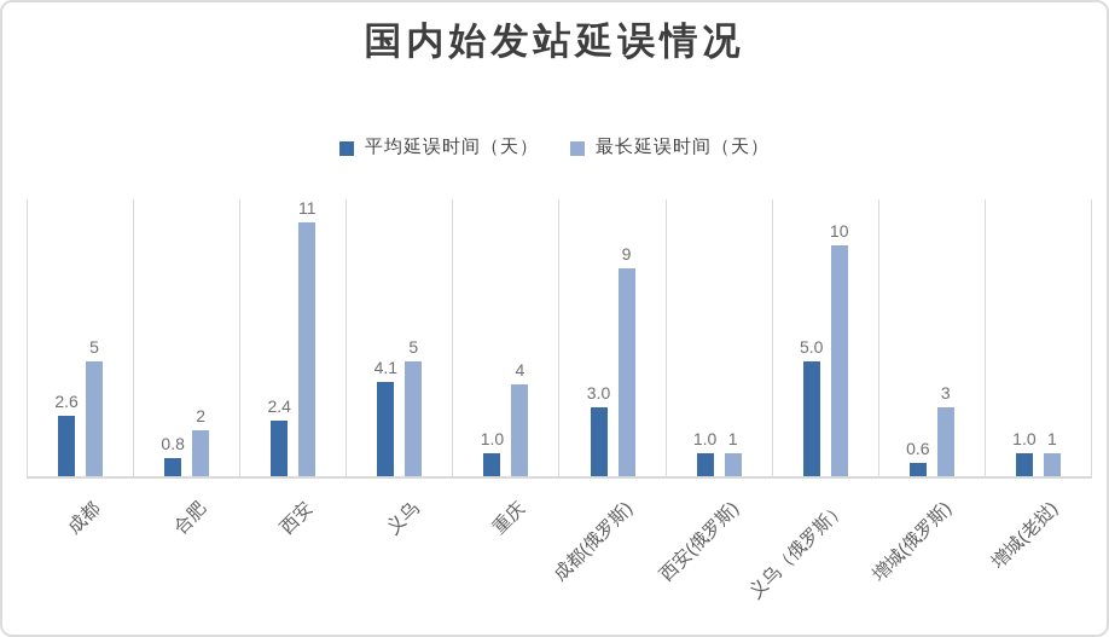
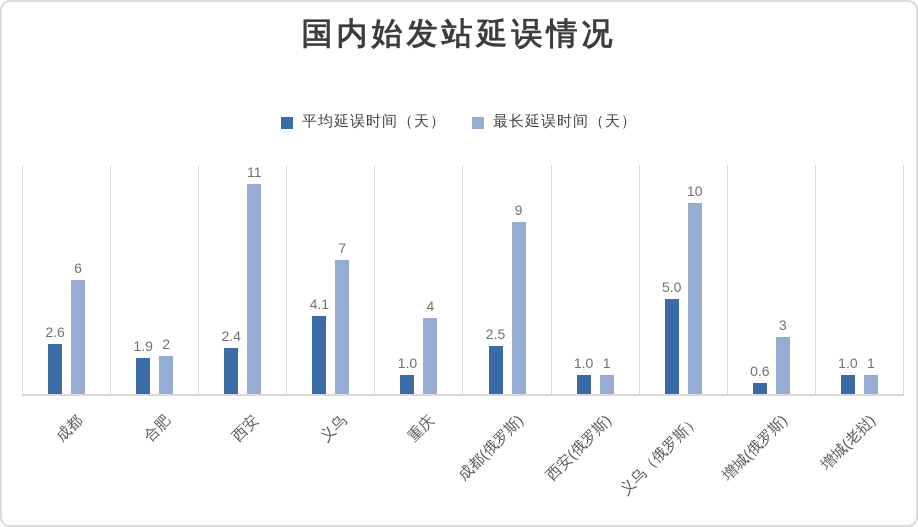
最长延误时间（天）/成都: 5 -> 6
平均延误时间（天）/合肥: 0.8 -> 1.9
最长延误时间（天）/义乌: 5 -> 7
平均延误时间（天）/成都(俄罗斯): 3.0 -> 2.5
